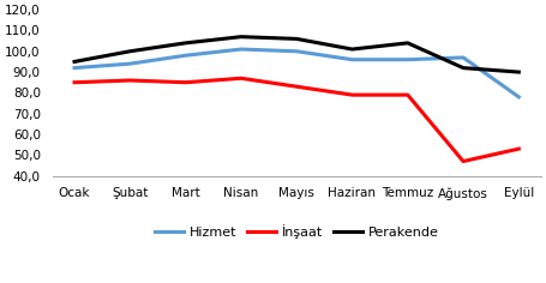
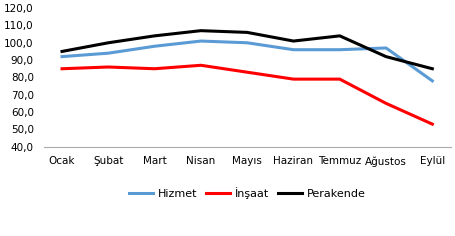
İnşaat/Ağustos: 47 -> 65
Perakende/Eylül: 90 -> 85
